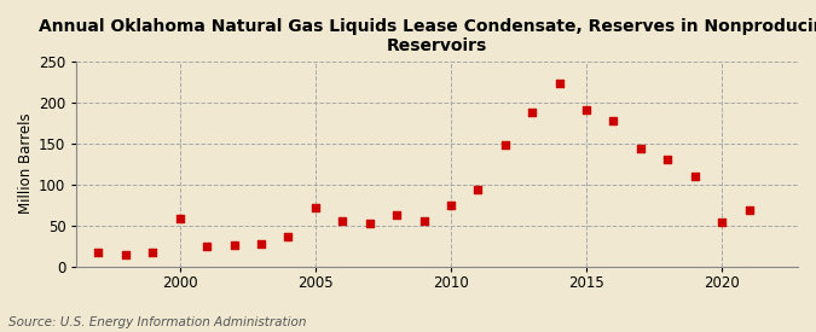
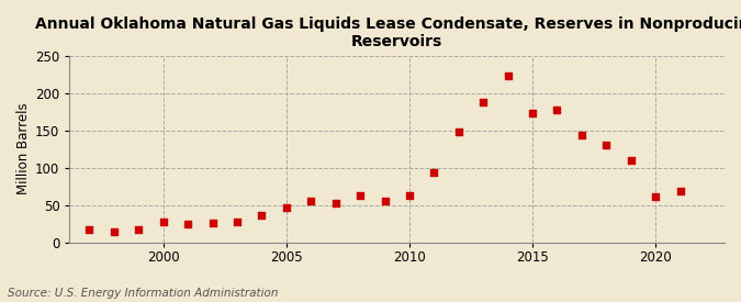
2000: 58 -> 28
2005: 72 -> 47
2010: 74 -> 63
2015: 190 -> 173
2020: 54 -> 62
